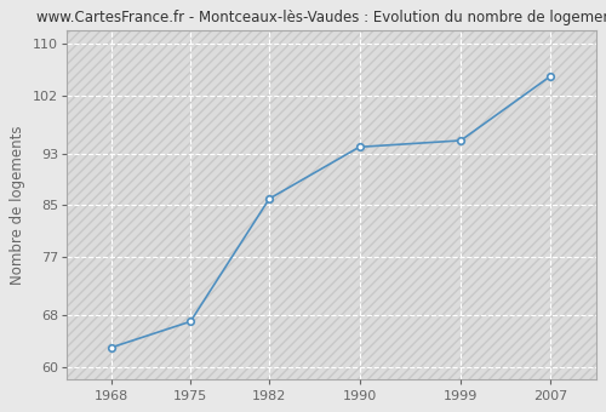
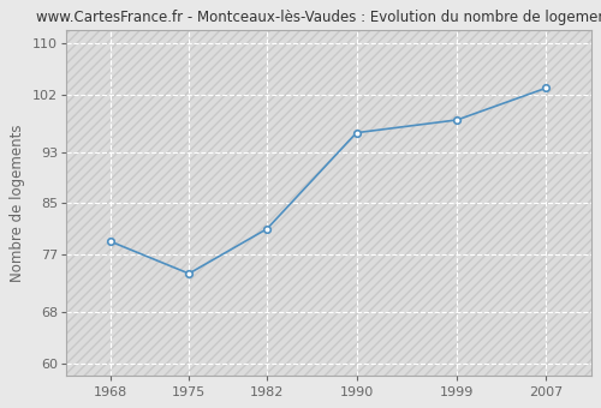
1968: 63 -> 79
1975: 67 -> 74
1982: 86 -> 81
1990: 94 -> 96
1999: 95 -> 98
2007: 105 -> 103
